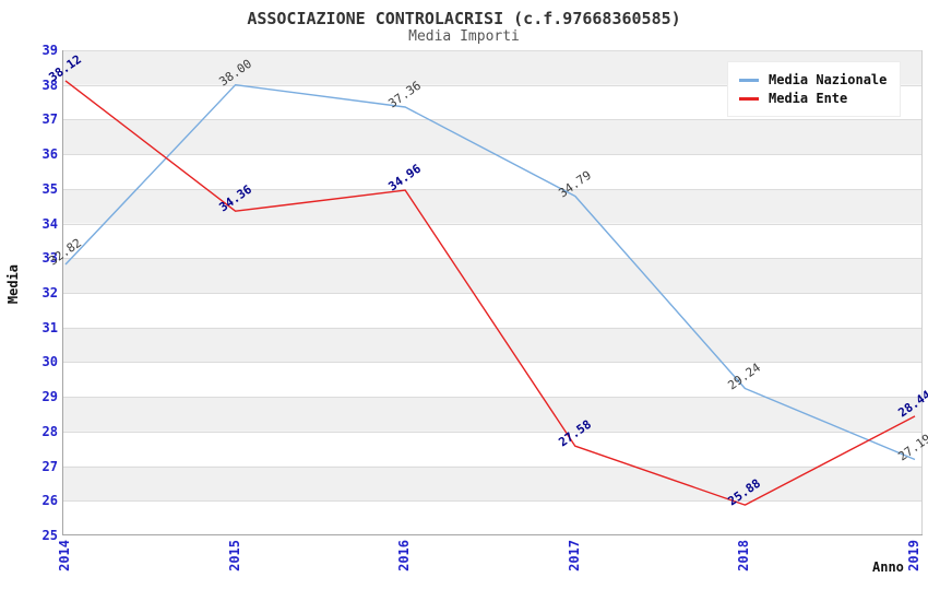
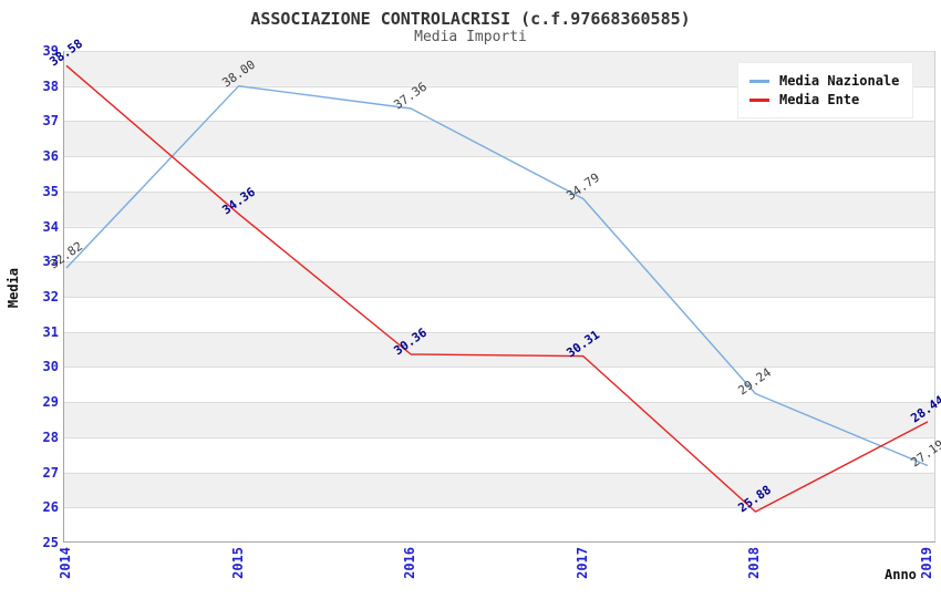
Media Ente/2014: 38.12 -> 38.58
Media Ente/2016: 34.96 -> 30.36
Media Ente/2017: 27.58 -> 30.31
